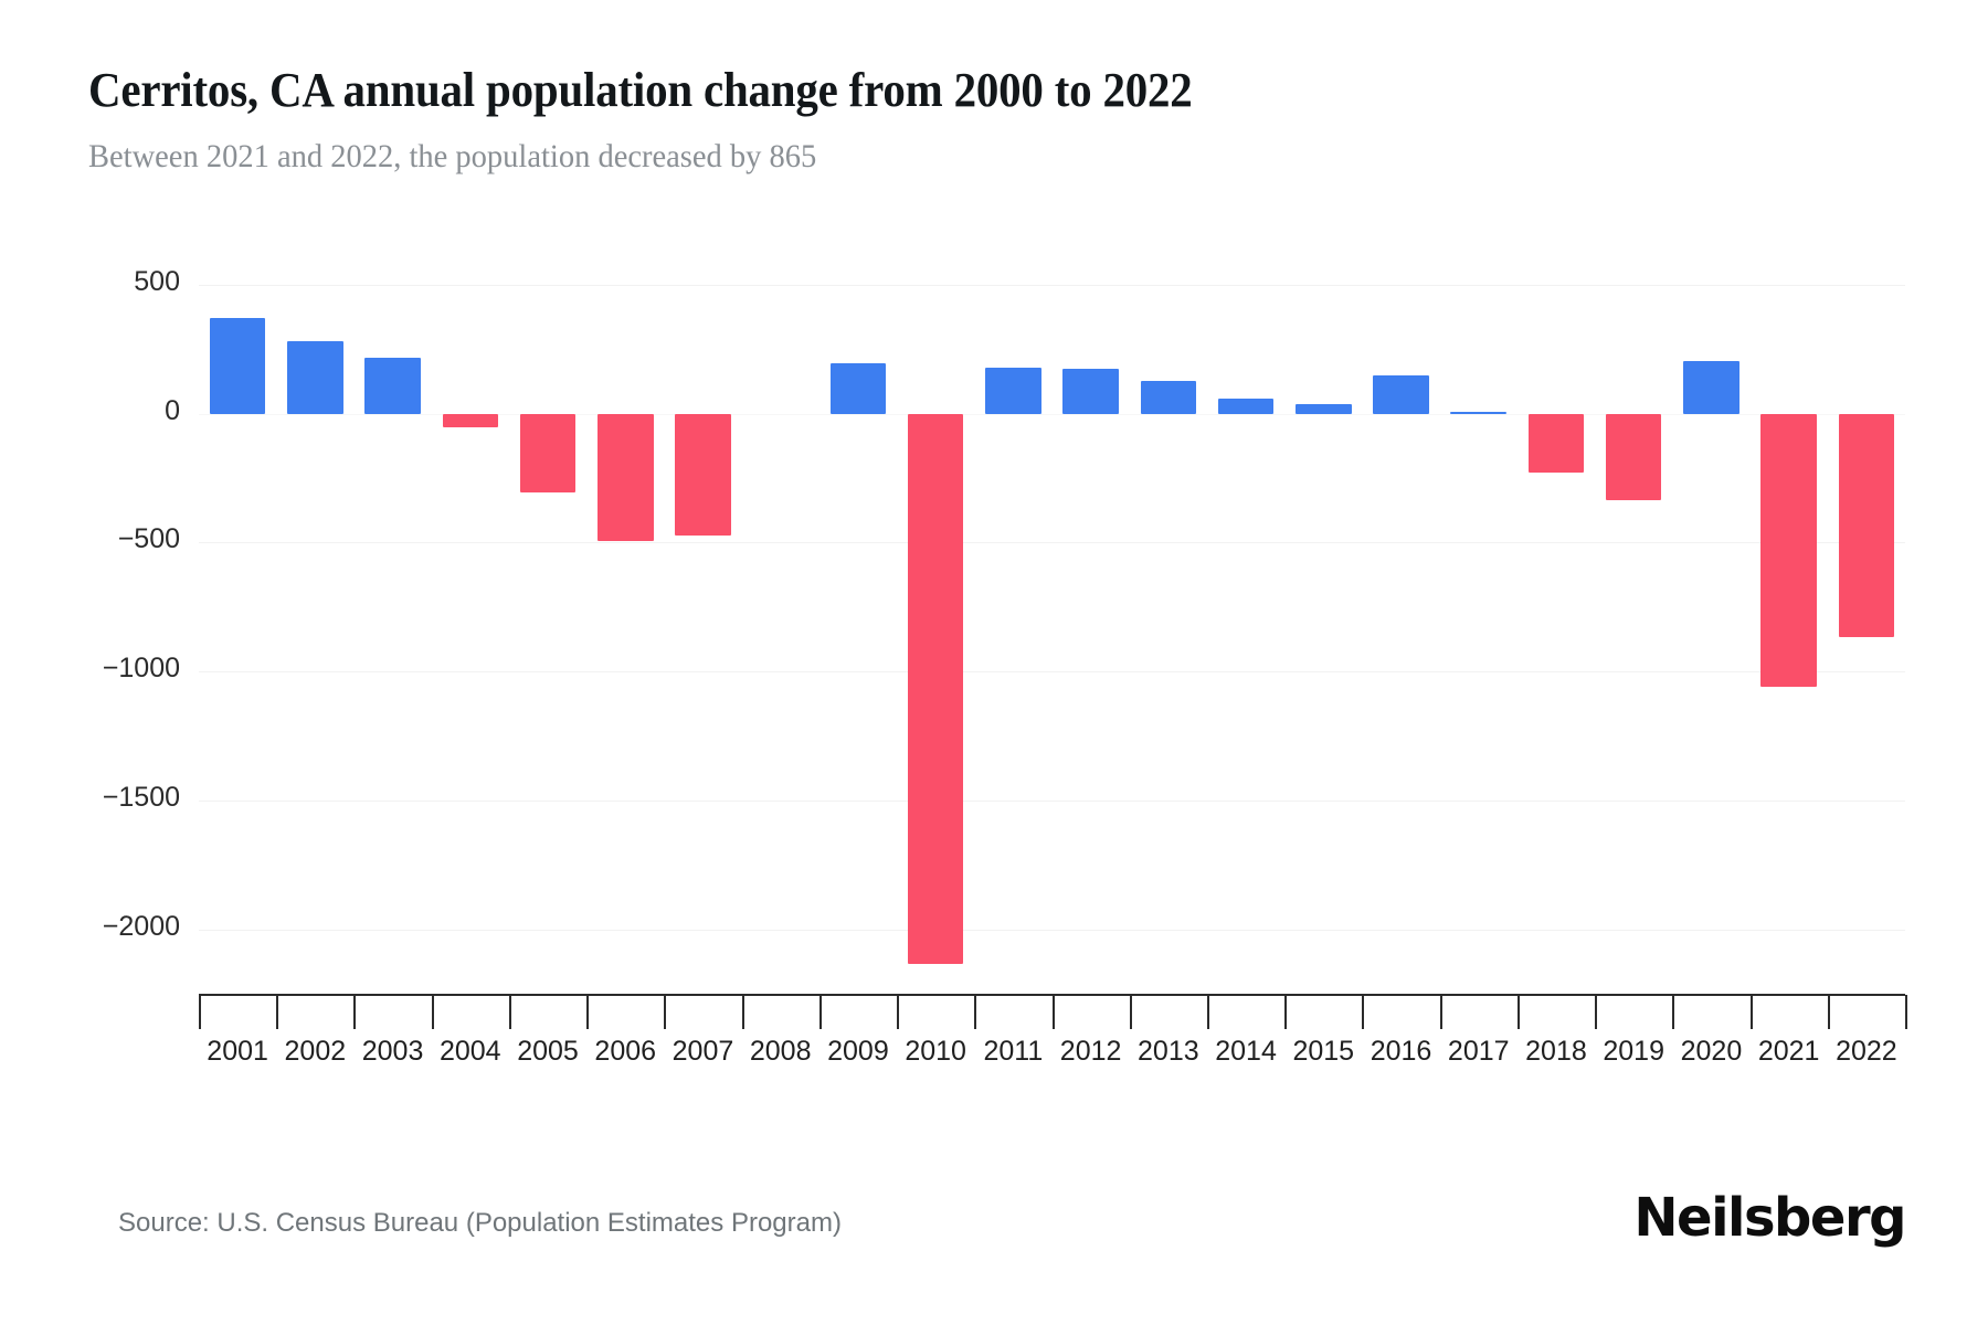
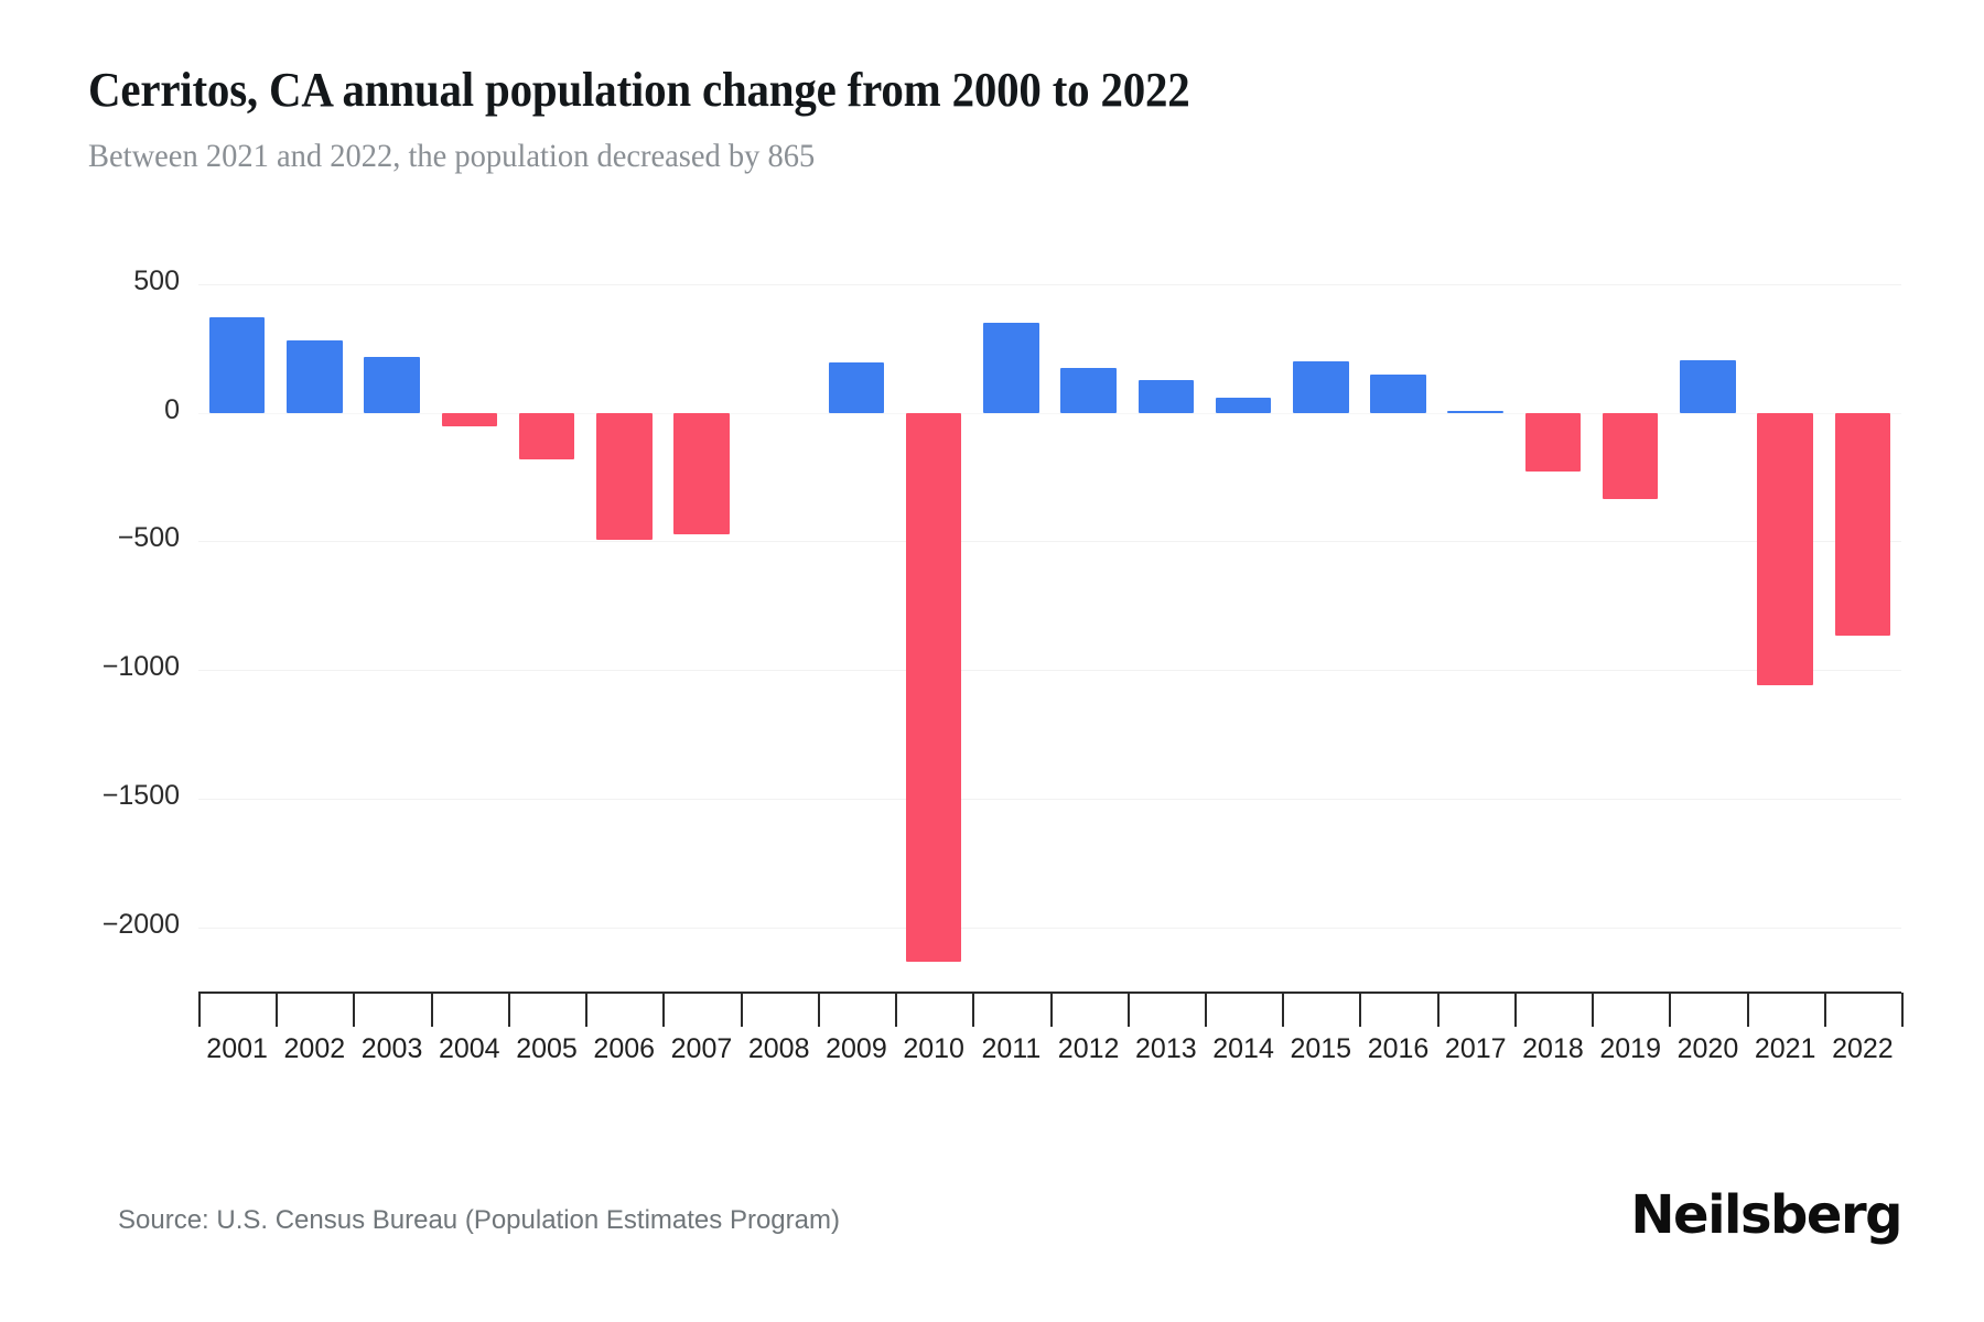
2005: -300 -> -180
2011: 180 -> 350
2015: 40 -> 200
